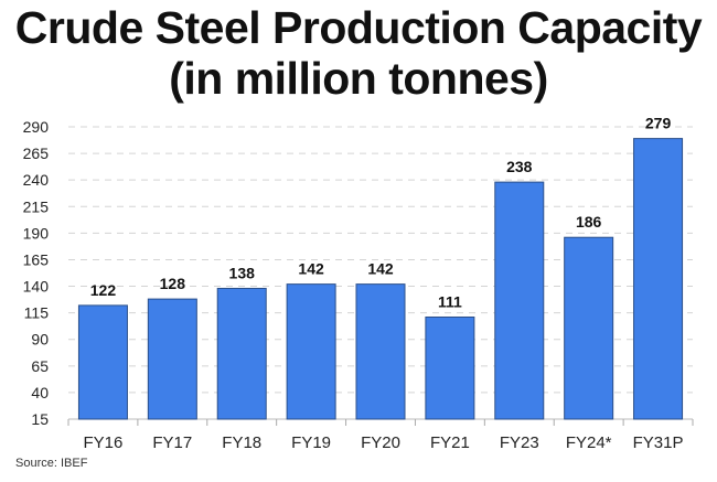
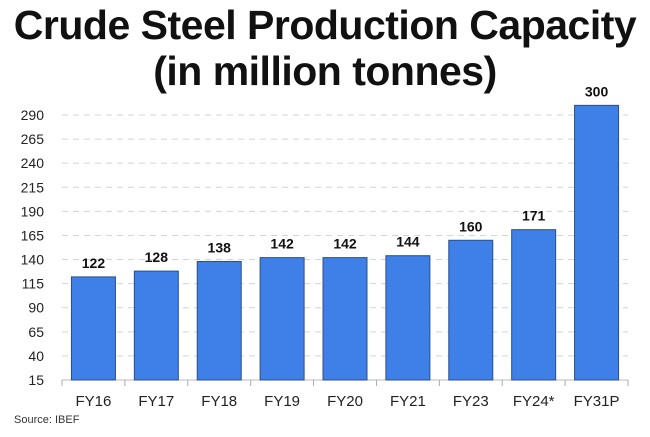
FY21: 111 -> 144
FY23: 238 -> 160
FY24*: 186 -> 171
FY31P: 279 -> 300
